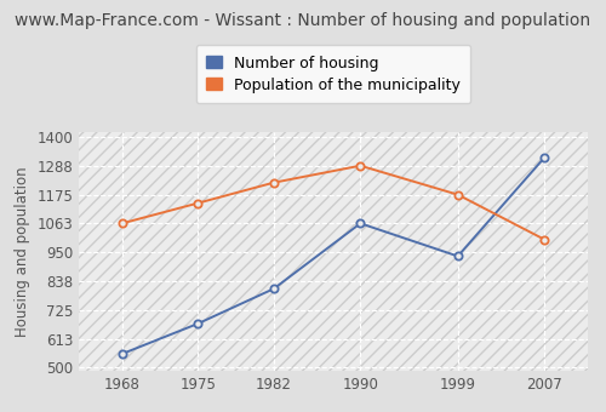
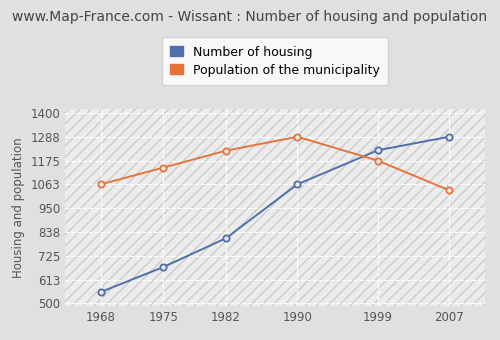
Number of housing/1999: 935 -> 1224
Number of housing/2007: 1320 -> 1288
Population of the municipality/2007: 1000 -> 1035
